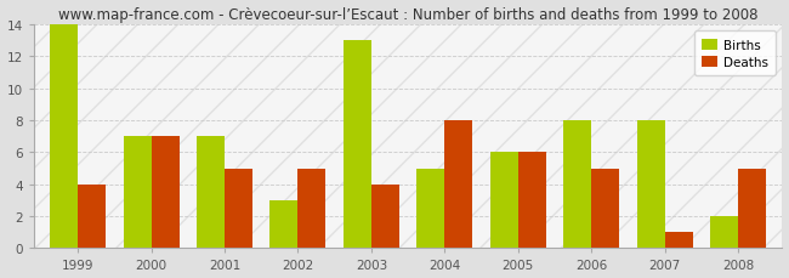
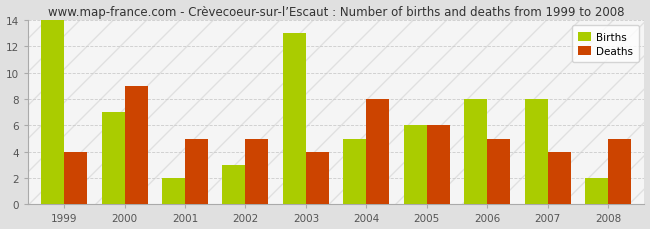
Deaths/2000: 7 -> 9
Births/2001: 7 -> 2
Deaths/2007: 1 -> 4
